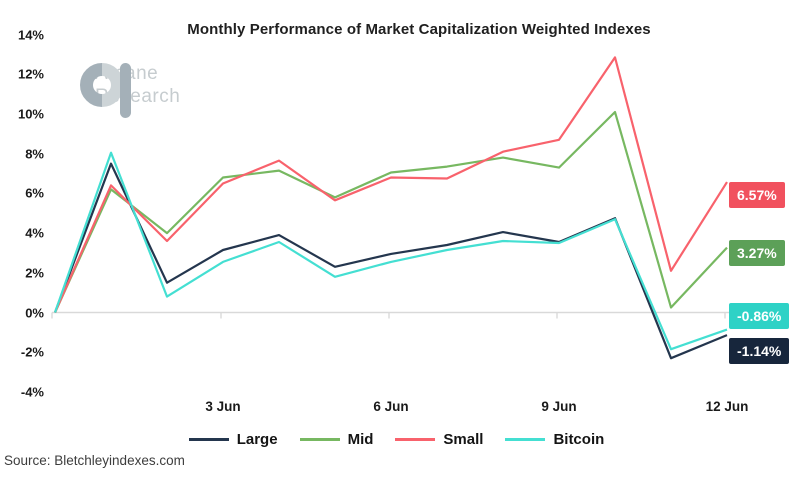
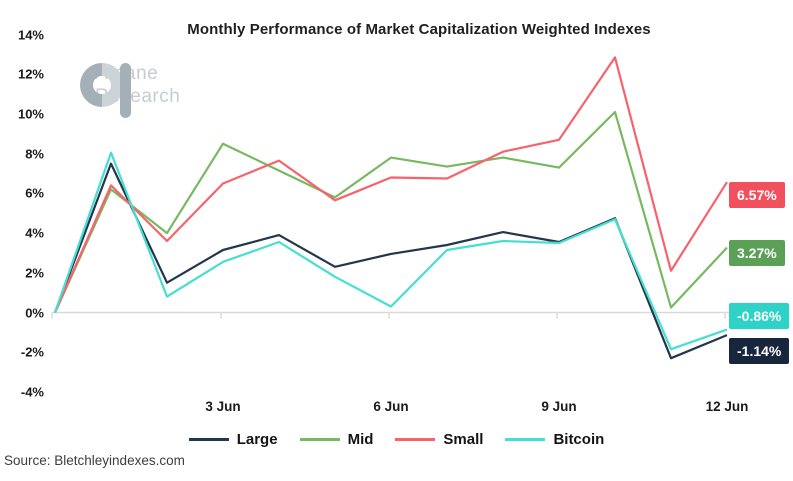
Mid/3 Jun: 6.8% -> 8.5%
Mid/6 Jun: 7.0% -> 7.8%
Bitcoin/6 Jun: 2.5% -> 0.3%
